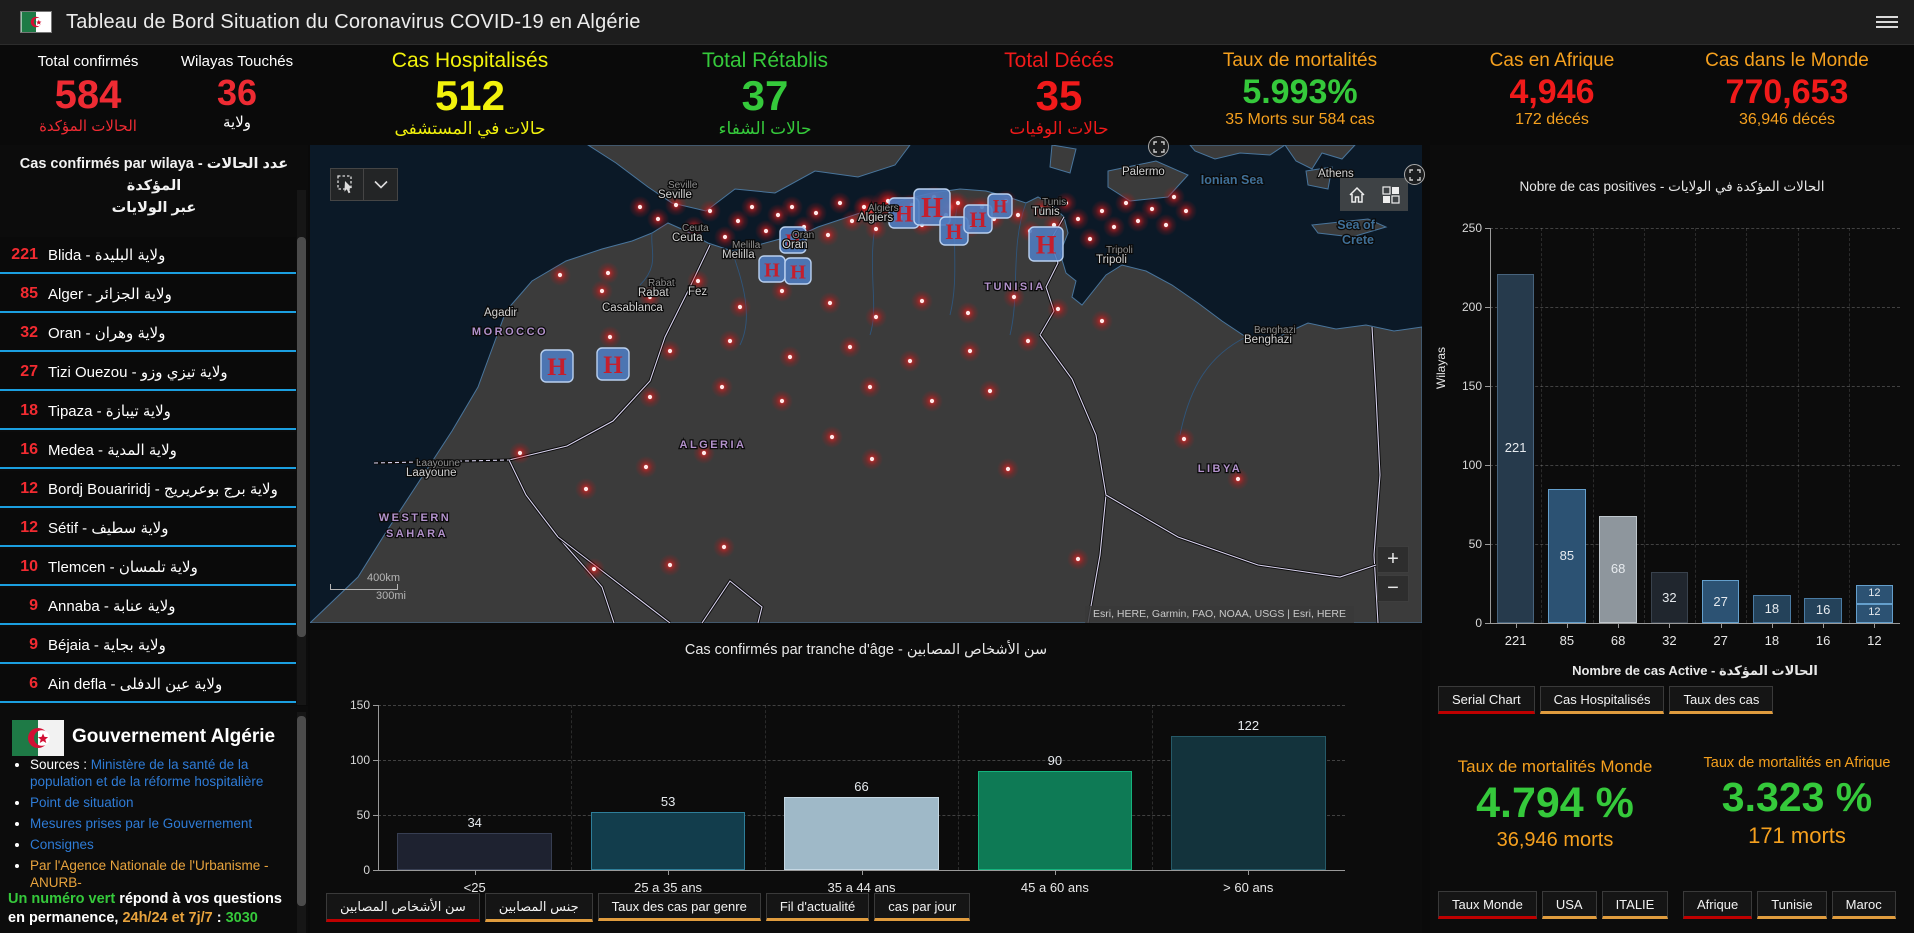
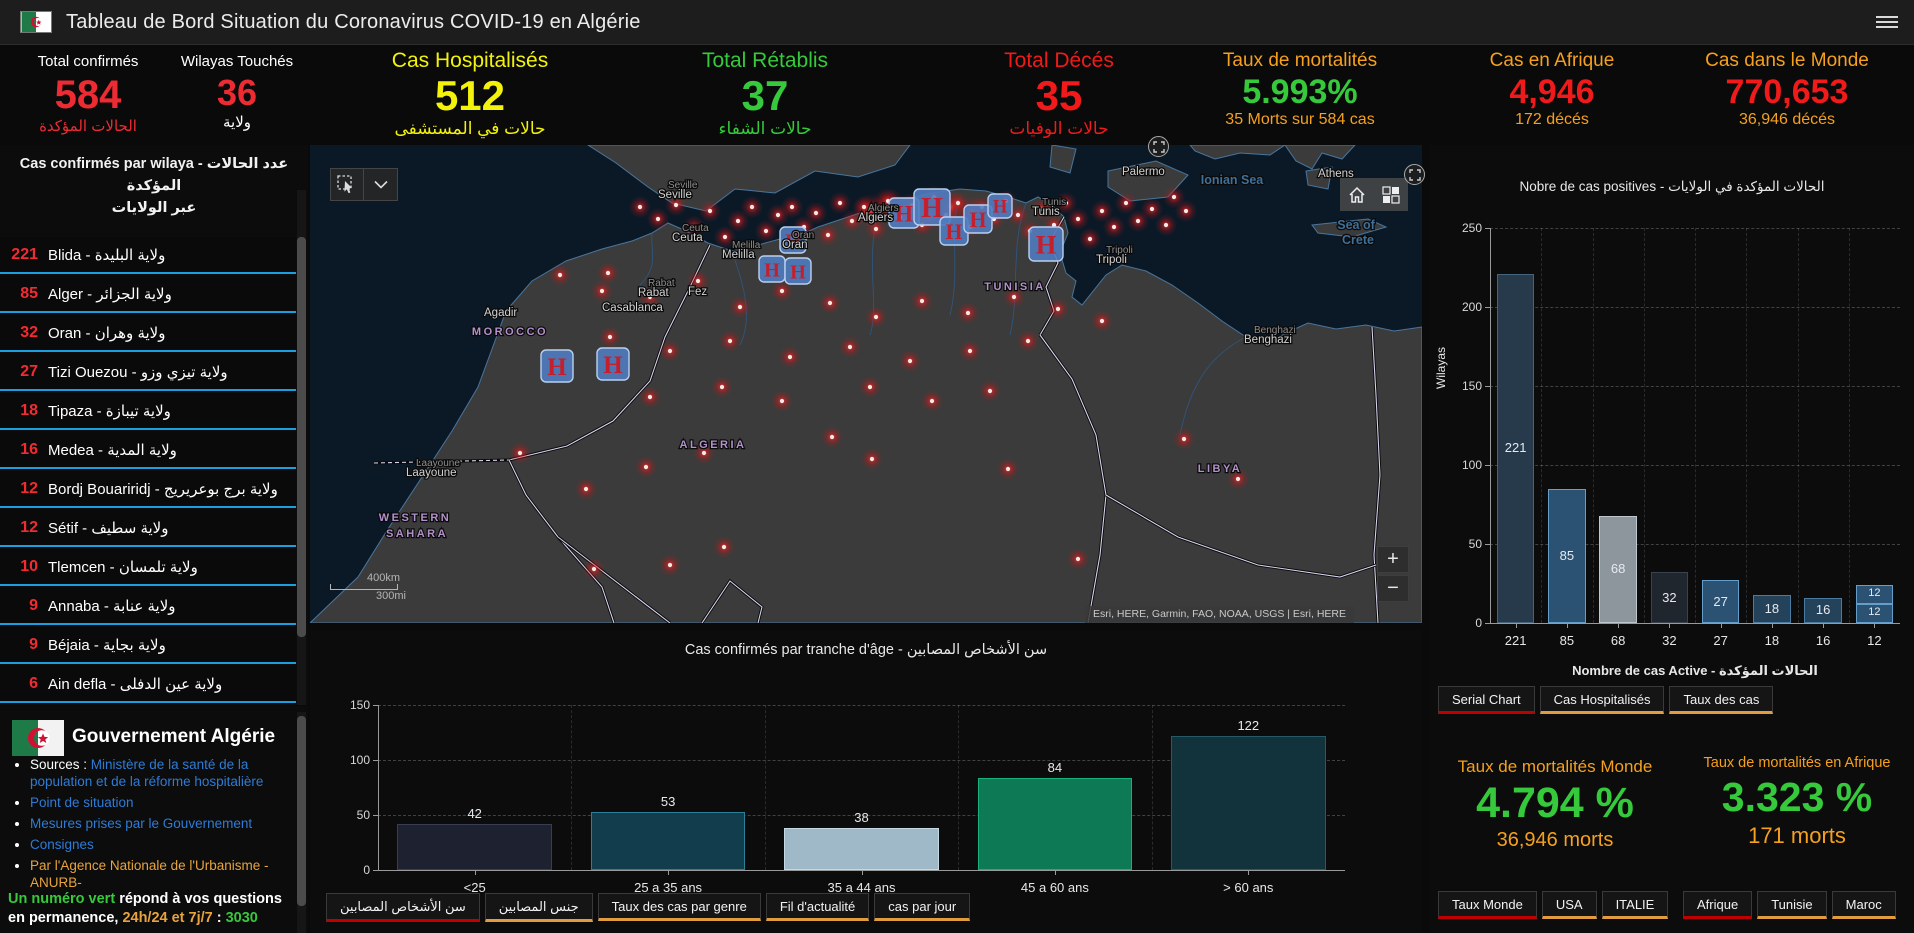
Cas confirmés par tranche d'âge - سن الأشخاص المصابين/<25: 34 -> 42
Cas confirmés par tranche d'âge - سن الأشخاص المصابين/35 a 44 ans: 66 -> 38
Cas confirmés par tranche d'âge - سن الأشخاص المصابين/45 a 60 ans: 90 -> 84
